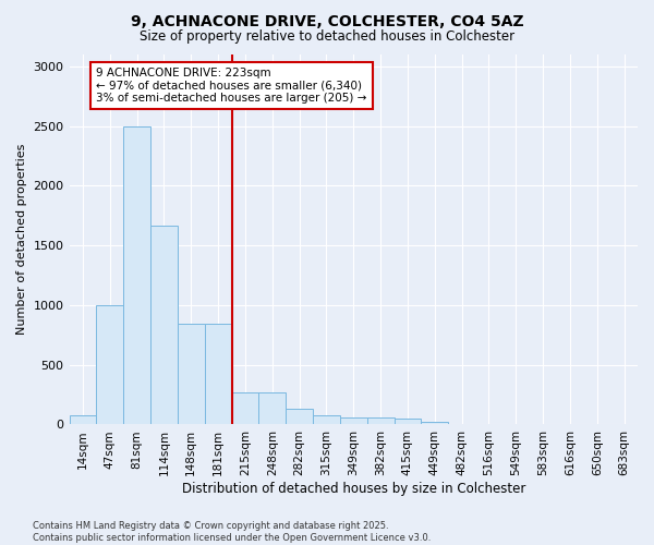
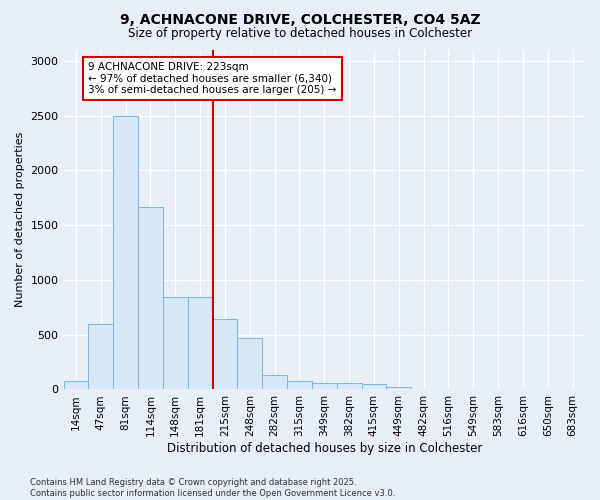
47sqm: 1000 -> 600
215sqm: 270 -> 640
248sqm: 270 -> 470
